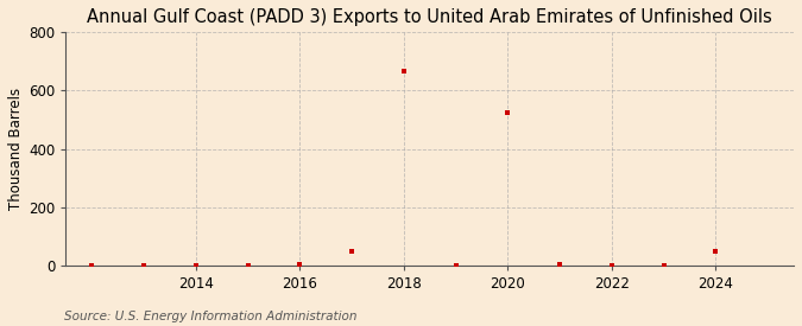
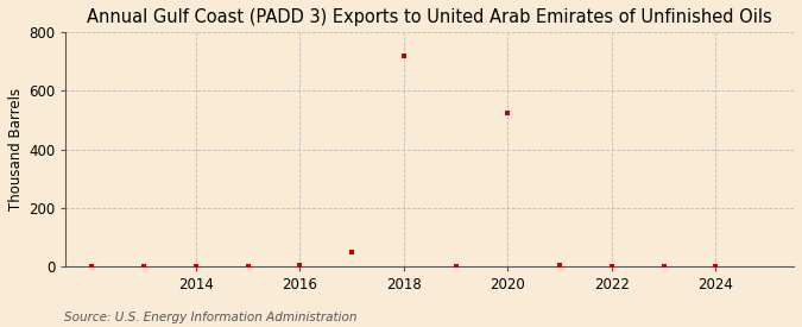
2018: 665 -> 720
2024: 50 -> 2
